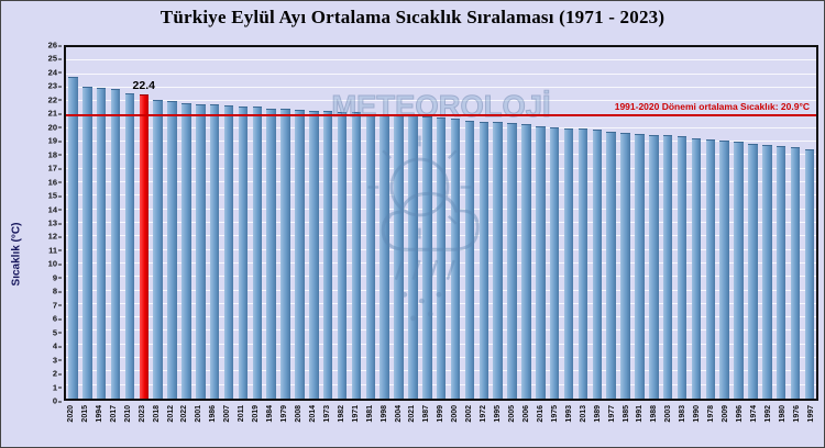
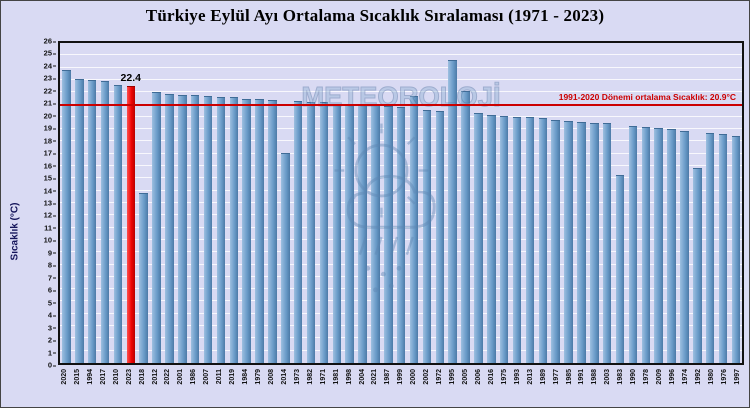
2018: 22.0 -> 13.7
2014: 21.2 -> 17.0
2000: 20.6 -> 21.6
1995: 20.4 -> 24.5
2005: 20.3 -> 22.0
1983: 19.3 -> 15.2
1992: 18.7 -> 15.8
